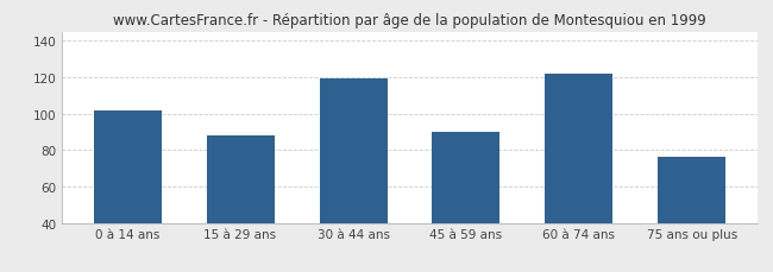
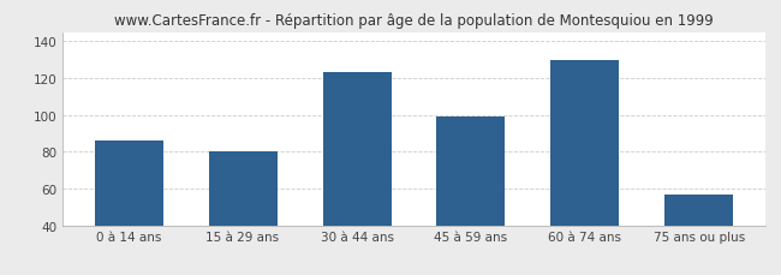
0 à 14 ans: 102 -> 86
15 à 29 ans: 88 -> 80
30 à 44 ans: 119 -> 123
45 à 59 ans: 90 -> 99
60 à 74 ans: 122 -> 130
75 ans ou plus: 76 -> 57
